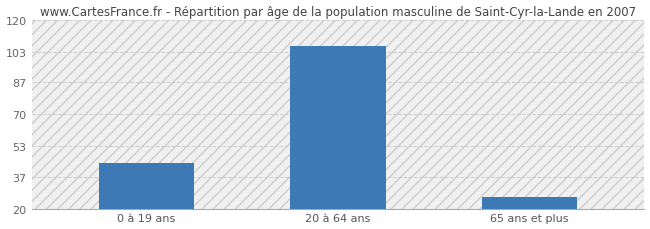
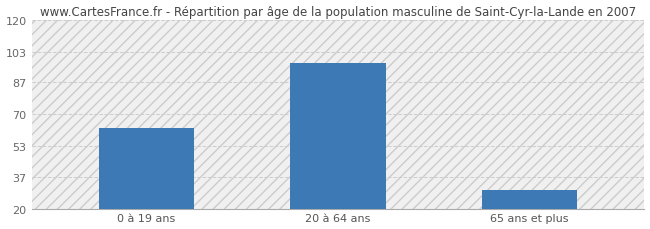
0 à 19 ans: 44 -> 63
20 à 64 ans: 106 -> 97
65 ans et plus: 26 -> 30
